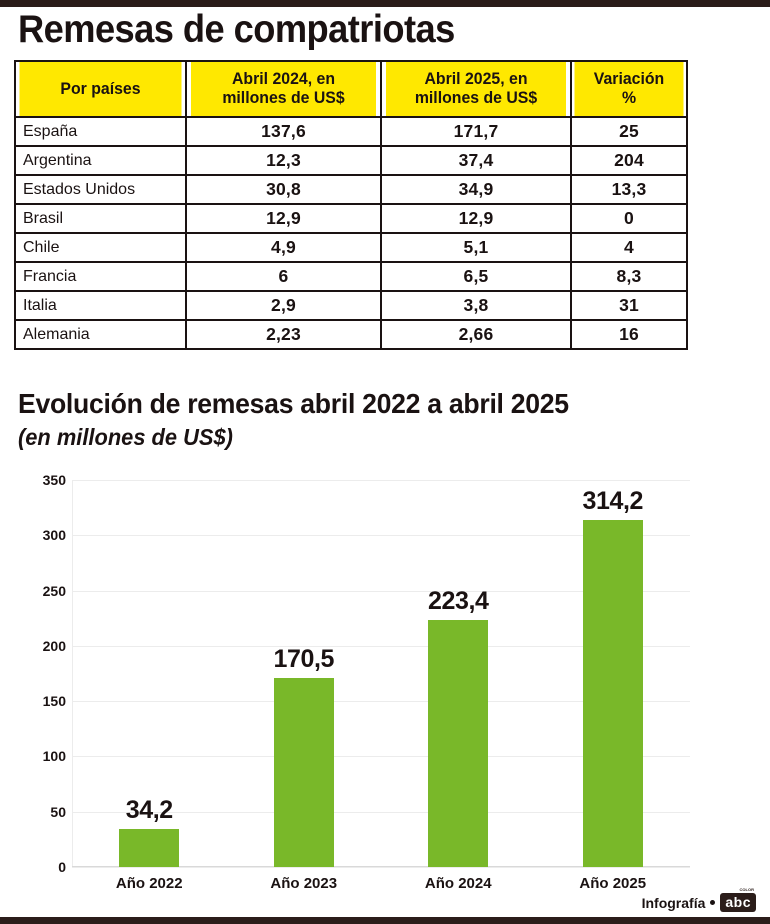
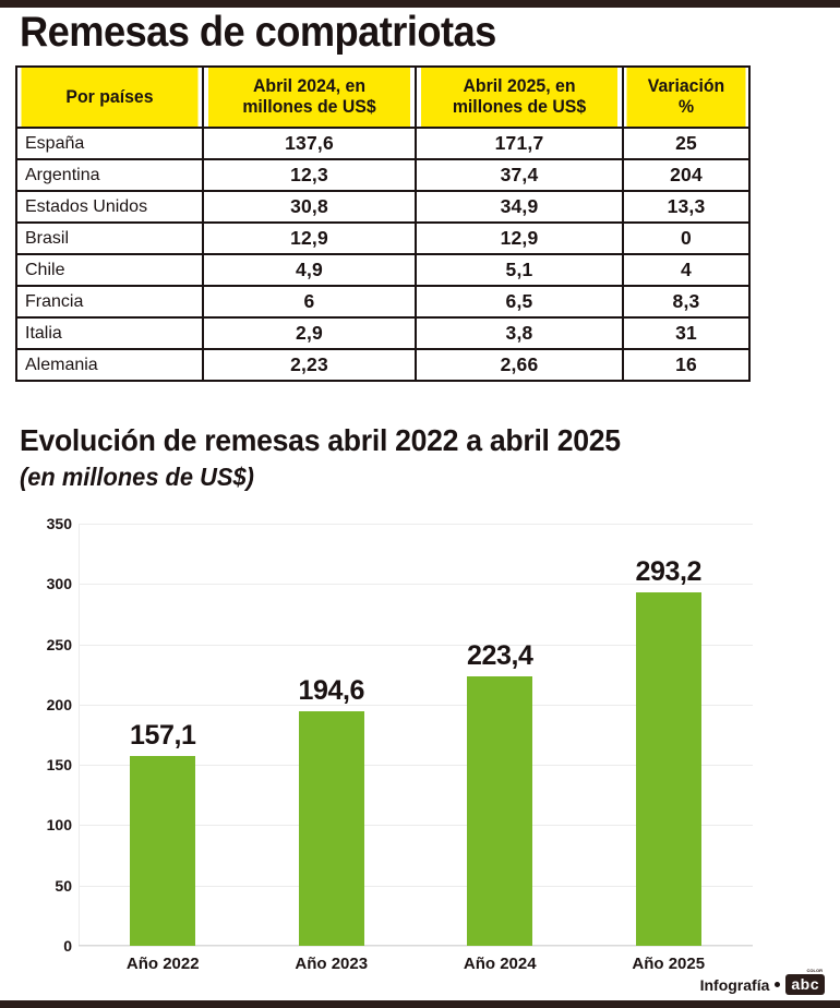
Año 2022: 34,2 -> 157,1
Año 2023: 170,5 -> 194,6
Año 2025: 314,2 -> 293,2
